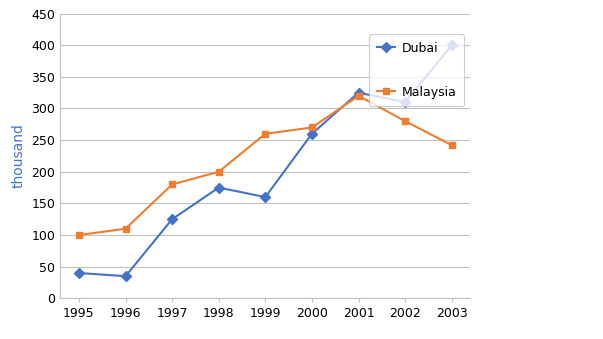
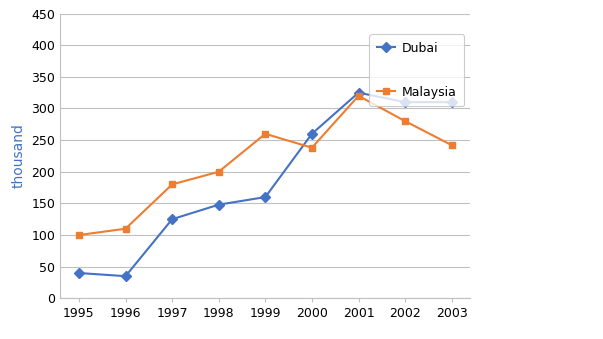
Dubai/1998: 175 -> 148
Malaysia/2000: 270 -> 238
Dubai/2003: 400 -> 310
